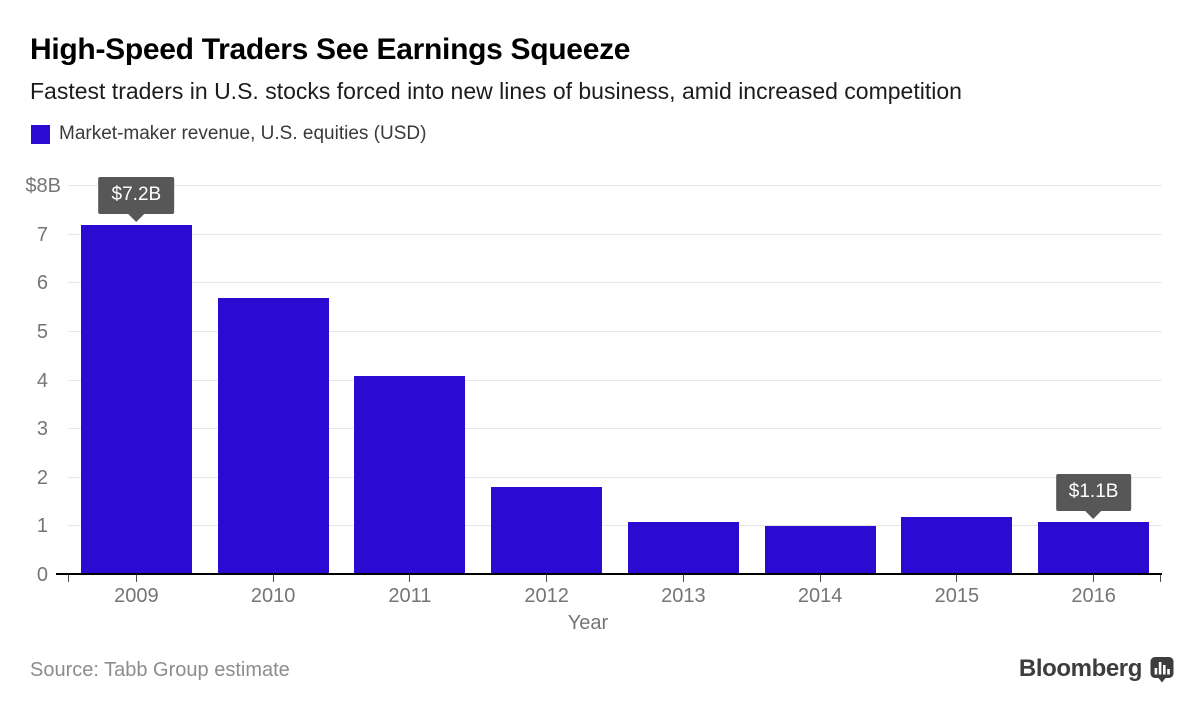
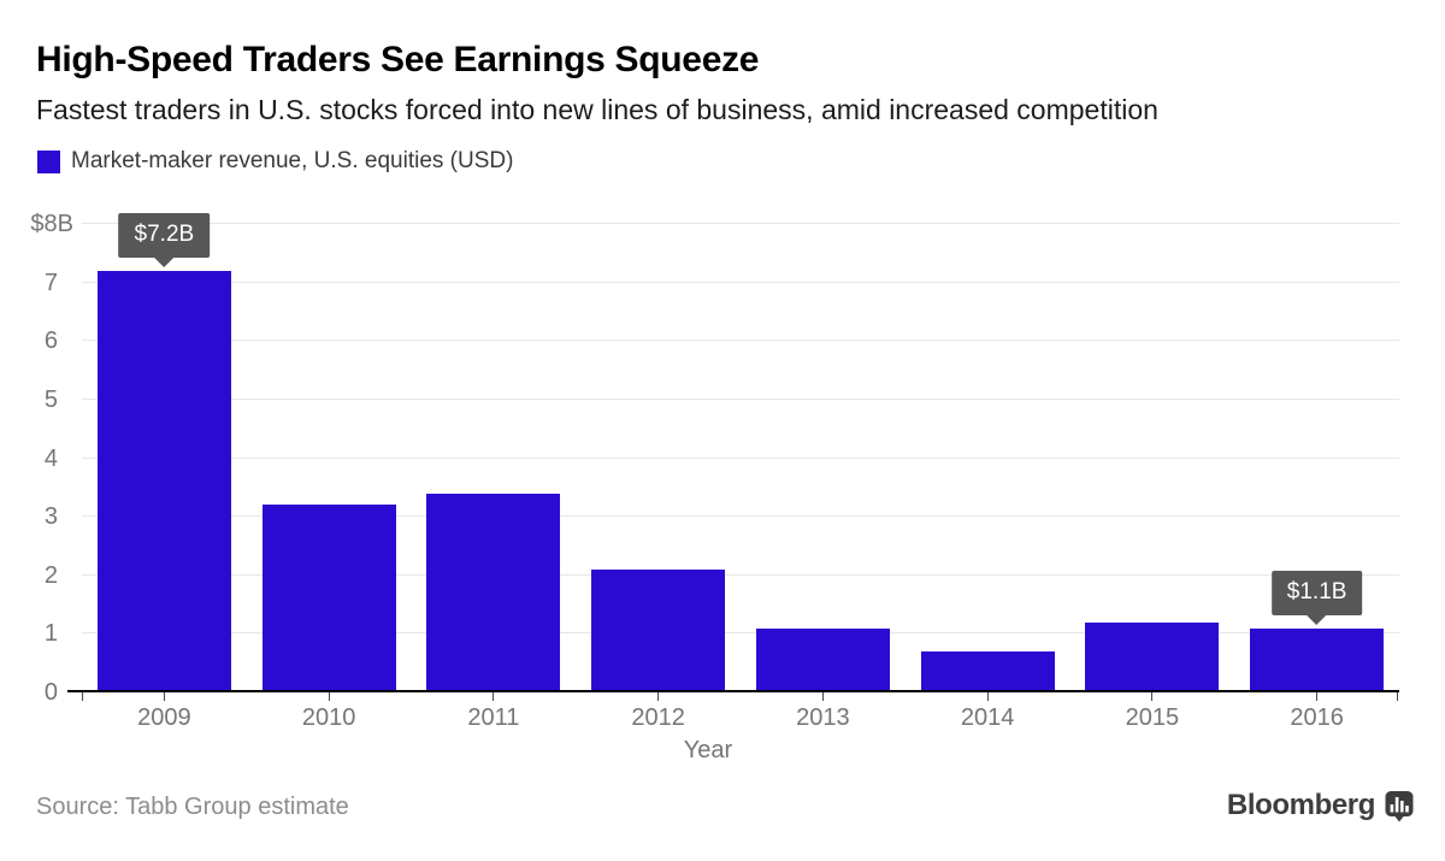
2010: 5.7 -> 3.2
2011: 4.1 -> 3.4
2012: 1.8 -> 2.1
2014: 1.0 -> 0.7
